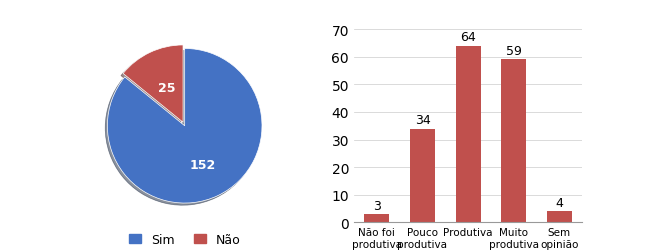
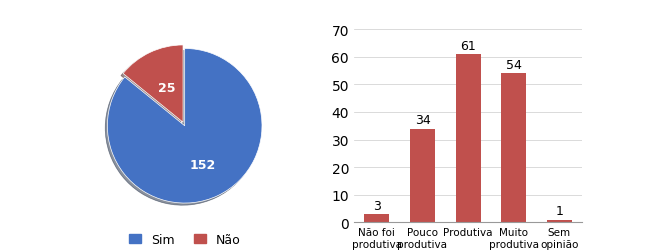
Produtiva: 64 -> 61
Muito produtiva: 59 -> 54
Sem opinião: 4 -> 1
